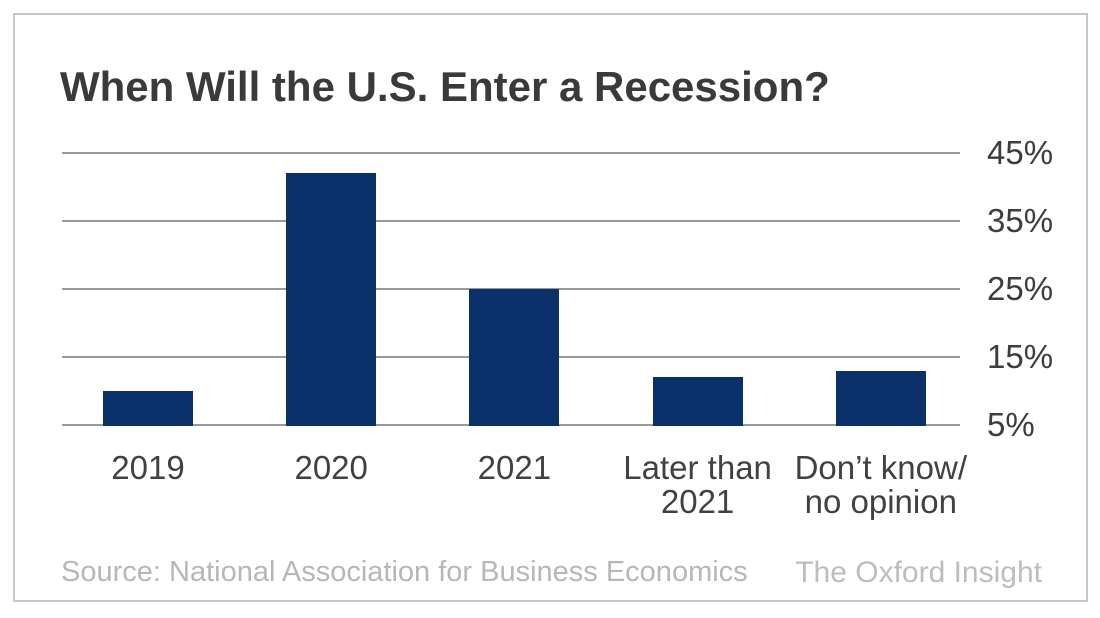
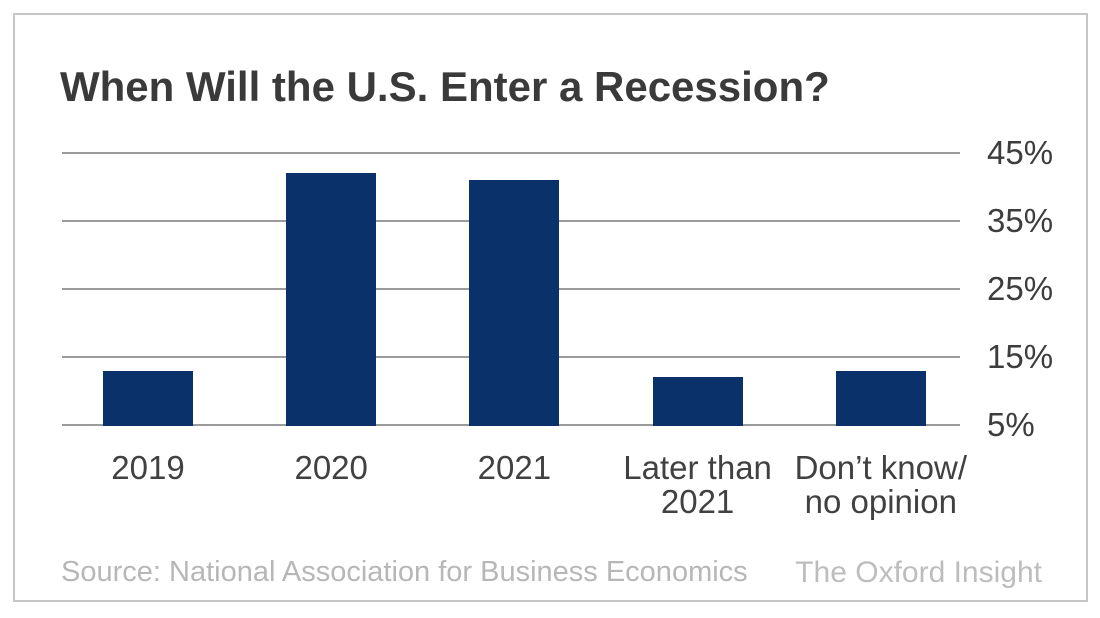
2019: 10% -> 13%
2021: 25% -> 41%
